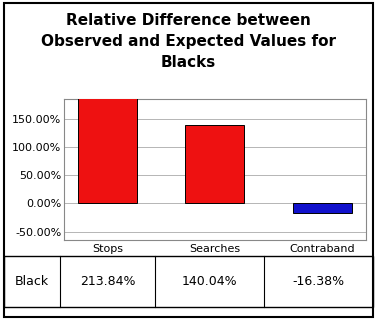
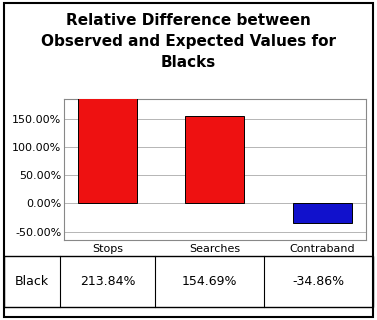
Searches: 140.04% -> 154.69%
Contraband: -16.38% -> -34.86%
